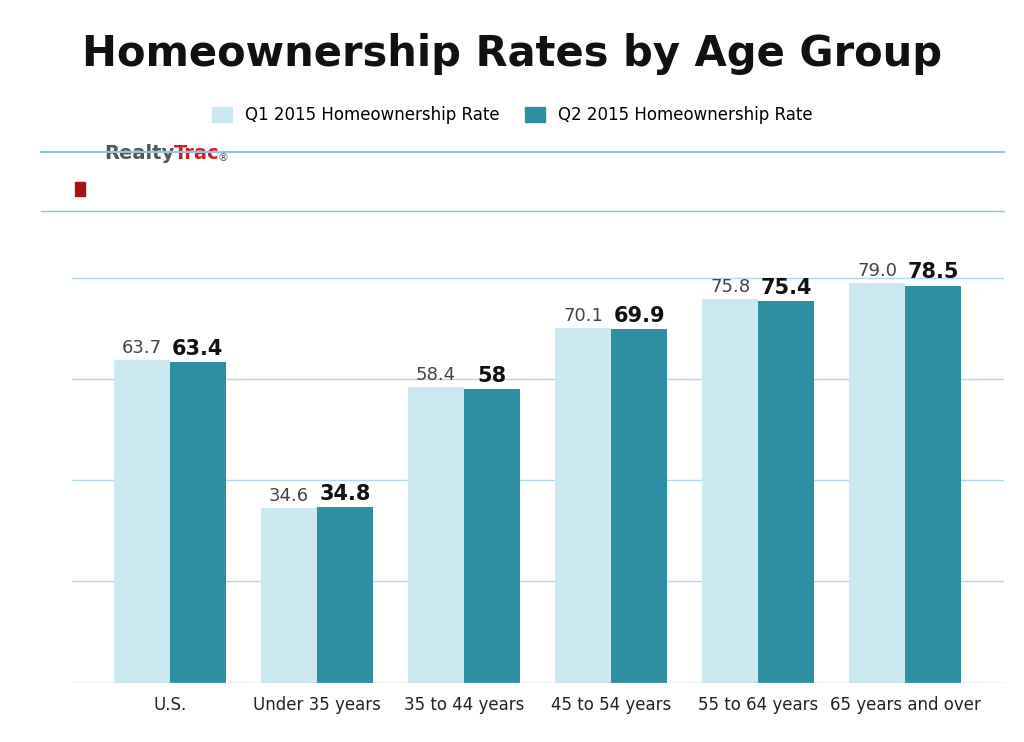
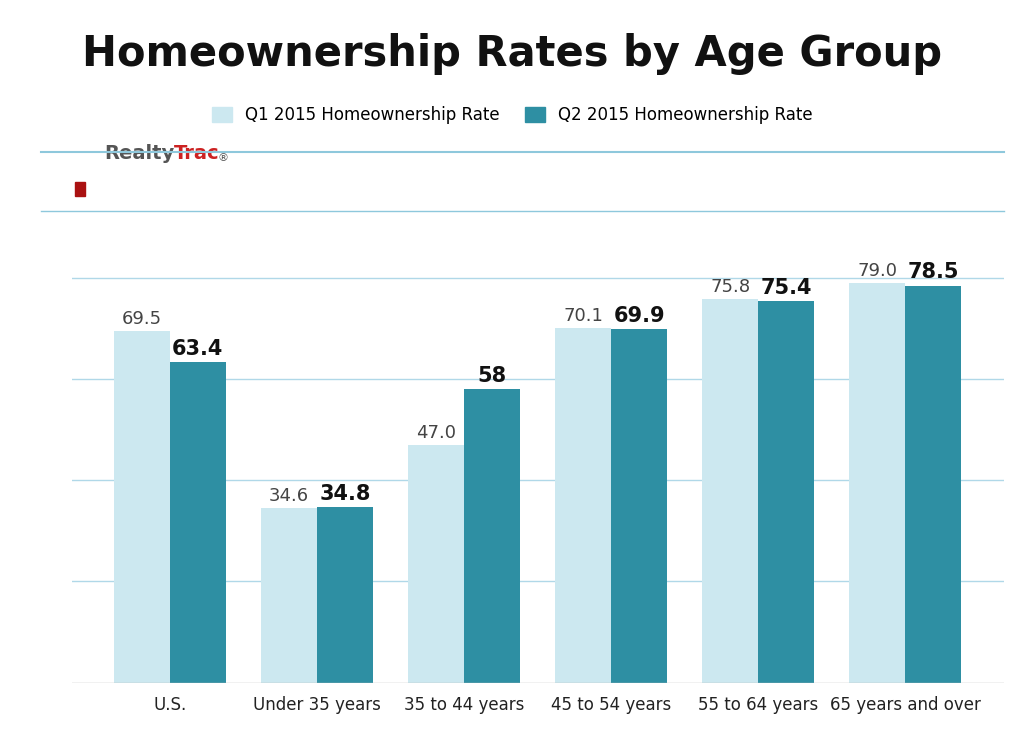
Q1 2015 Homeownership Rate/U.S.: 63.7 -> 69.5
Q1 2015 Homeownership Rate/35 to 44 years: 58.4 -> 47.0
